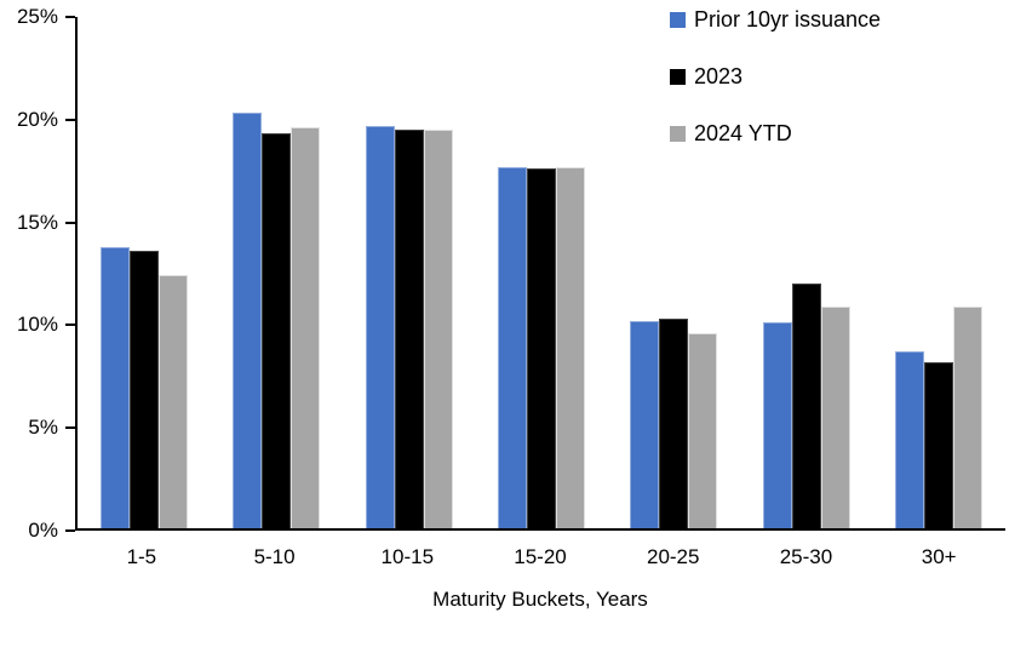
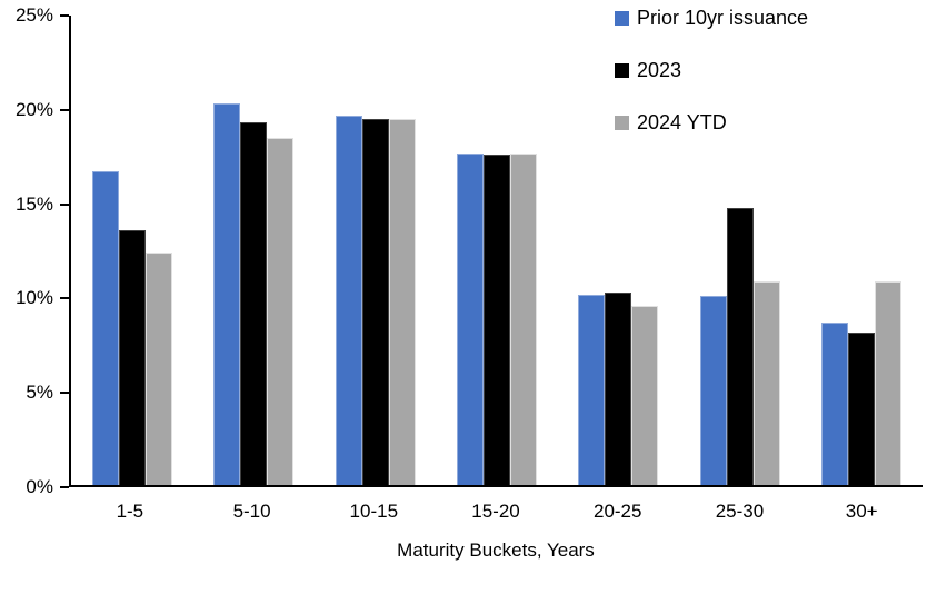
Prior 10yr issuance/1-5: 13.7% -> 16.6%
2024 YTD/5-10: 19.5% -> 18.4%
2023/25-30: 11.9% -> 14.7%
